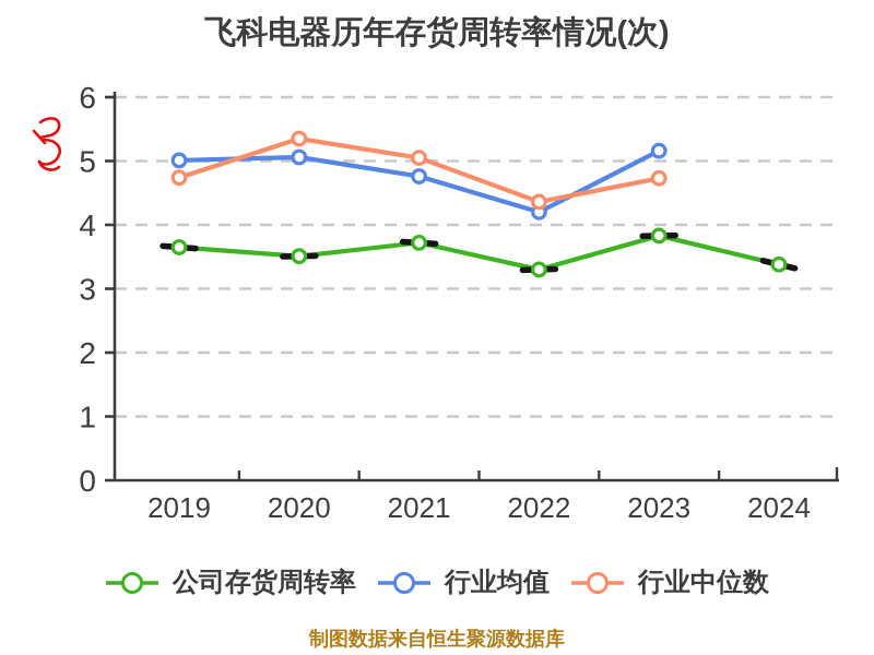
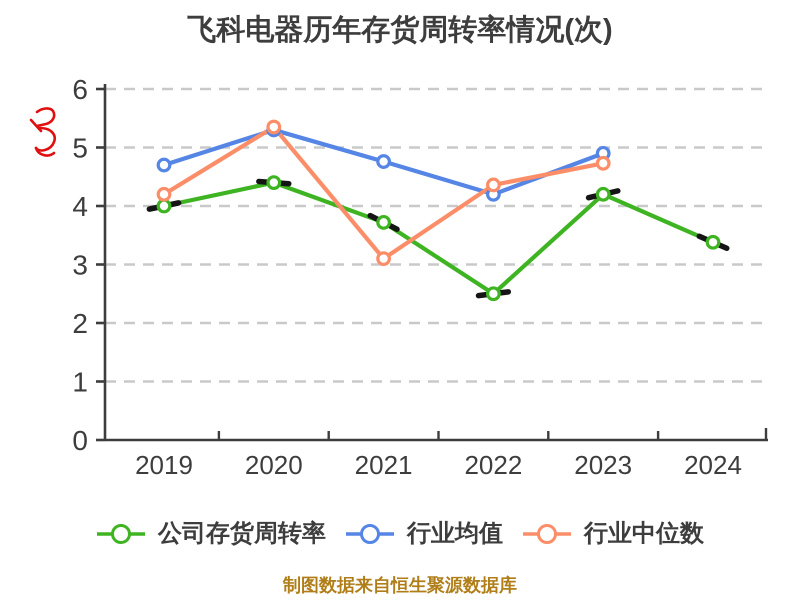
公司存货周转率/2019: 3.6 -> 4.0
行业均值/2019: 5.0 -> 4.7
行业中位数/2019: 4.7 -> 4.2
公司存货周转率/2020: 3.5 -> 4.4
行业均值/2020: 5.1 -> 5.3
行业中位数/2021: 5.0 -> 3.1
公司存货周转率/2022: 3.3 -> 2.5
公司存货周转率/2023: 3.8 -> 4.2
行业均值/2023: 5.2 -> 4.9
